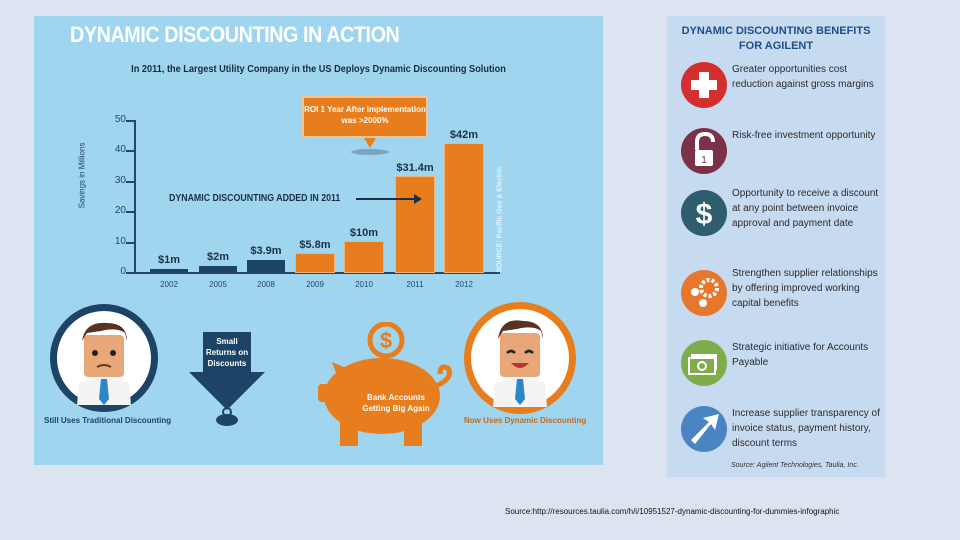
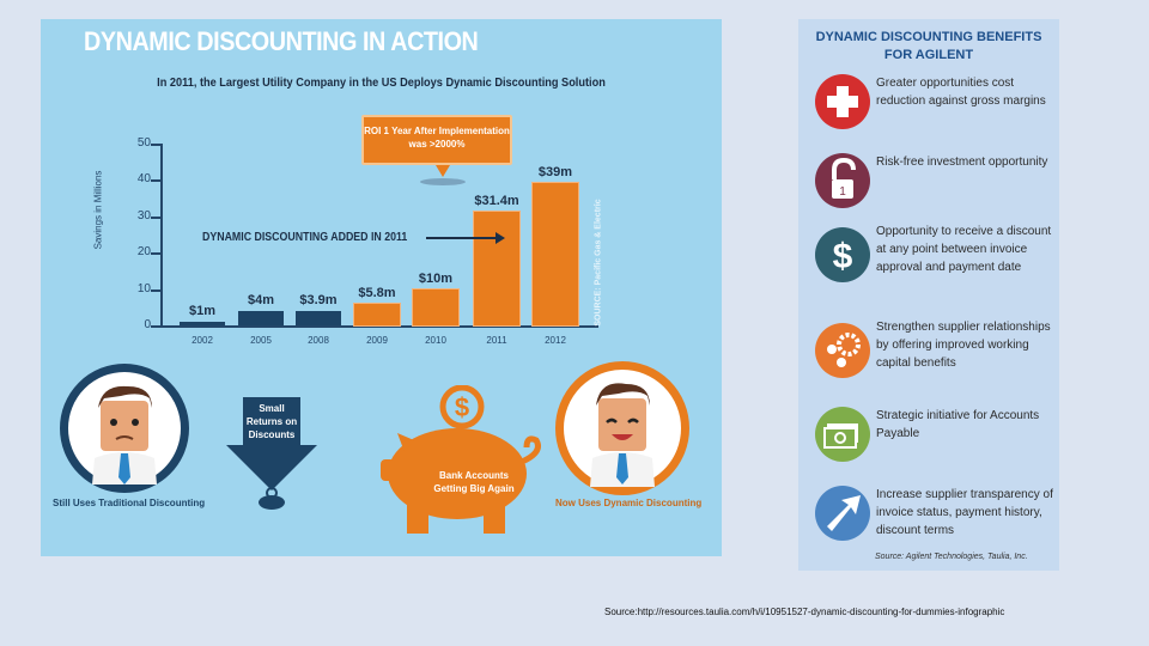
2005: $2m -> $4m
2012: $42m -> $39m
